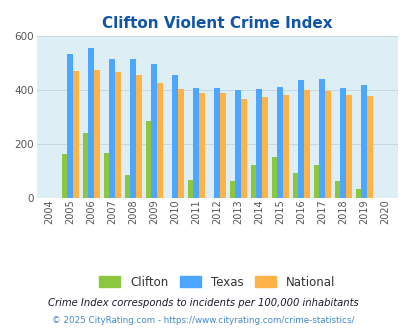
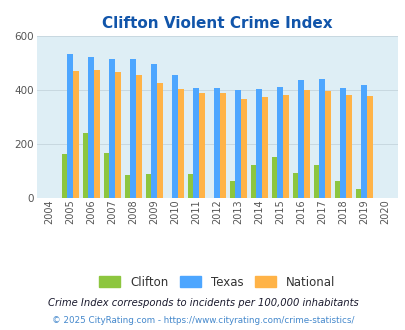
Texas/2006: 555 -> 522
Clifton/2009: 285 -> 90
Clifton/2011: 65 -> 90
